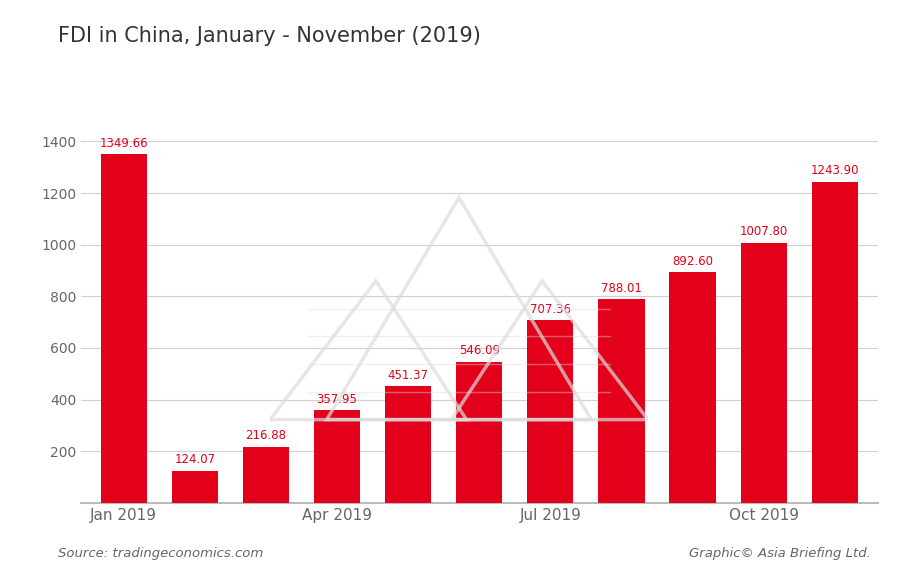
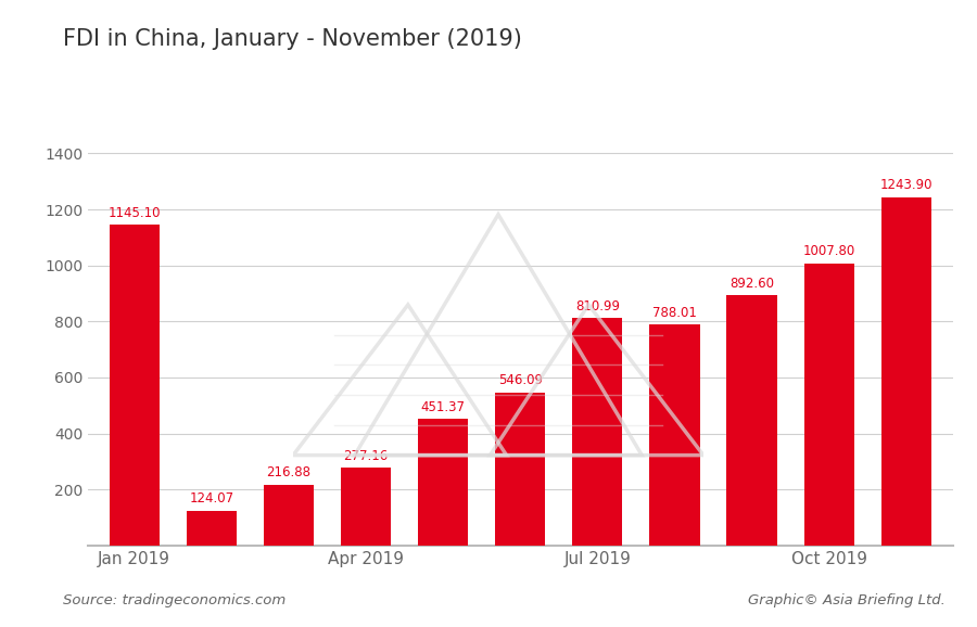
Jan 2019: 1349.66 -> 1145.10
Apr 2019: 357.95 -> 277.16
Jul 2019: 707.36 -> 810.99
